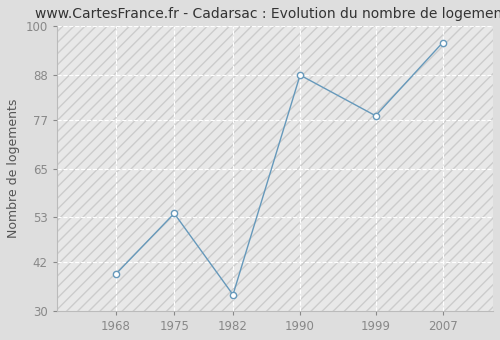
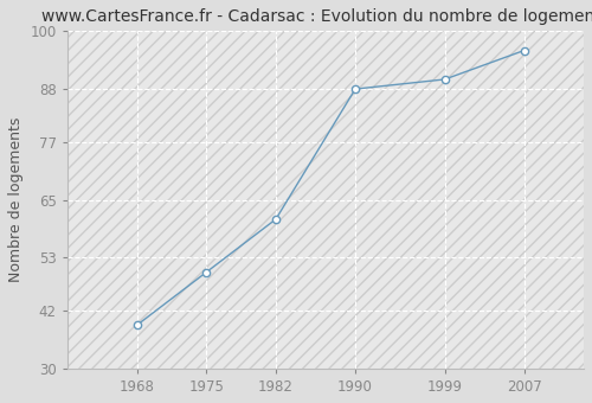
1975: 54 -> 50
1982: 34 -> 61
1999: 78 -> 90
